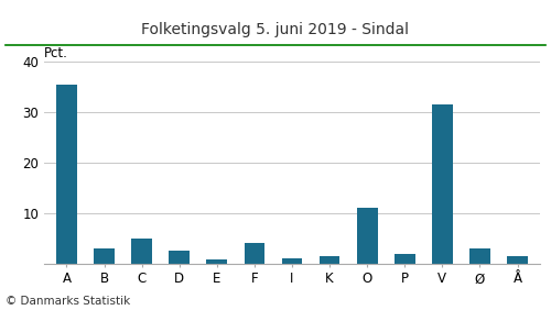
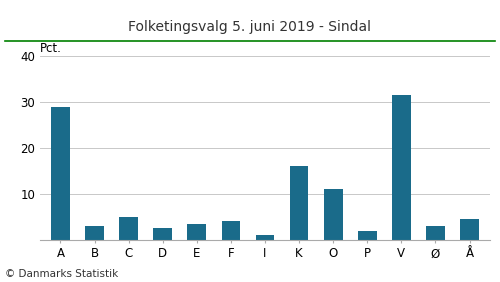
A: 35.5 -> 29.0
E: 0.8 -> 3.5
K: 1.5 -> 16.0
Å: 1.5 -> 4.5
